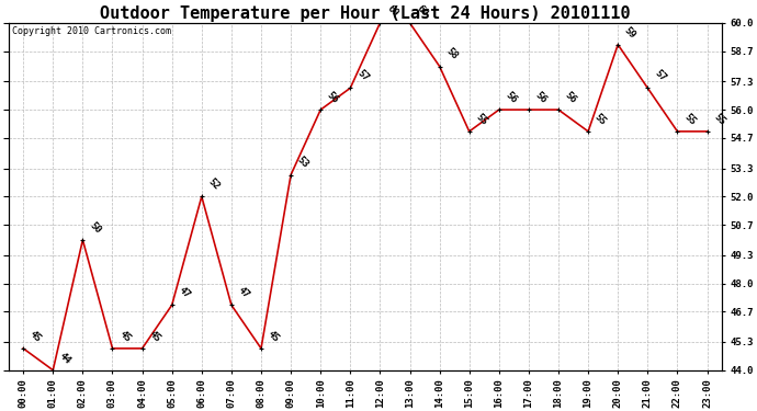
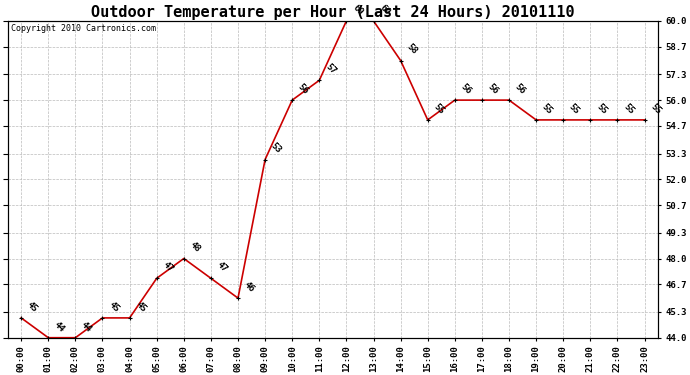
02:00: 50 -> 44
06:00: 52 -> 48
08:00: 45 -> 46
20:00: 59 -> 55
21:00: 57 -> 55
